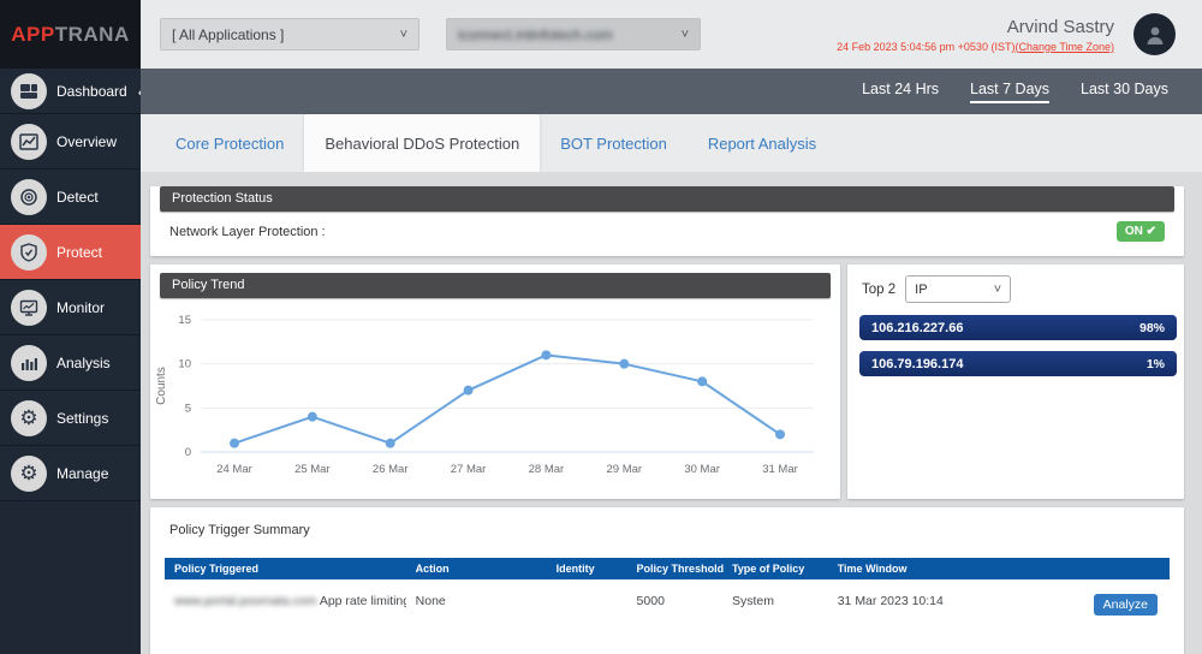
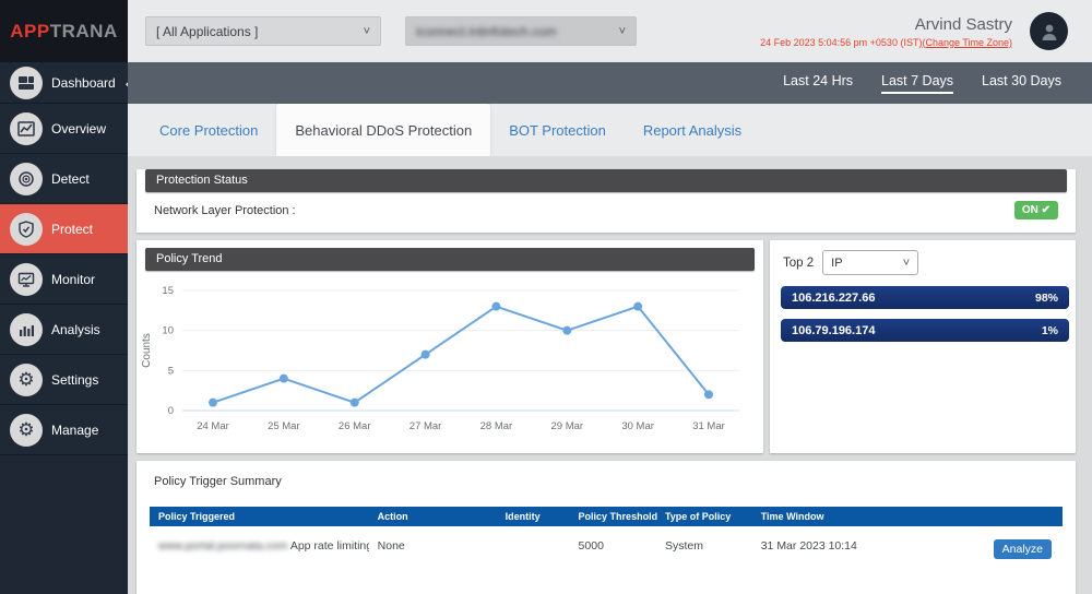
28 Mar: 11 -> 13
30 Mar: 8 -> 13
